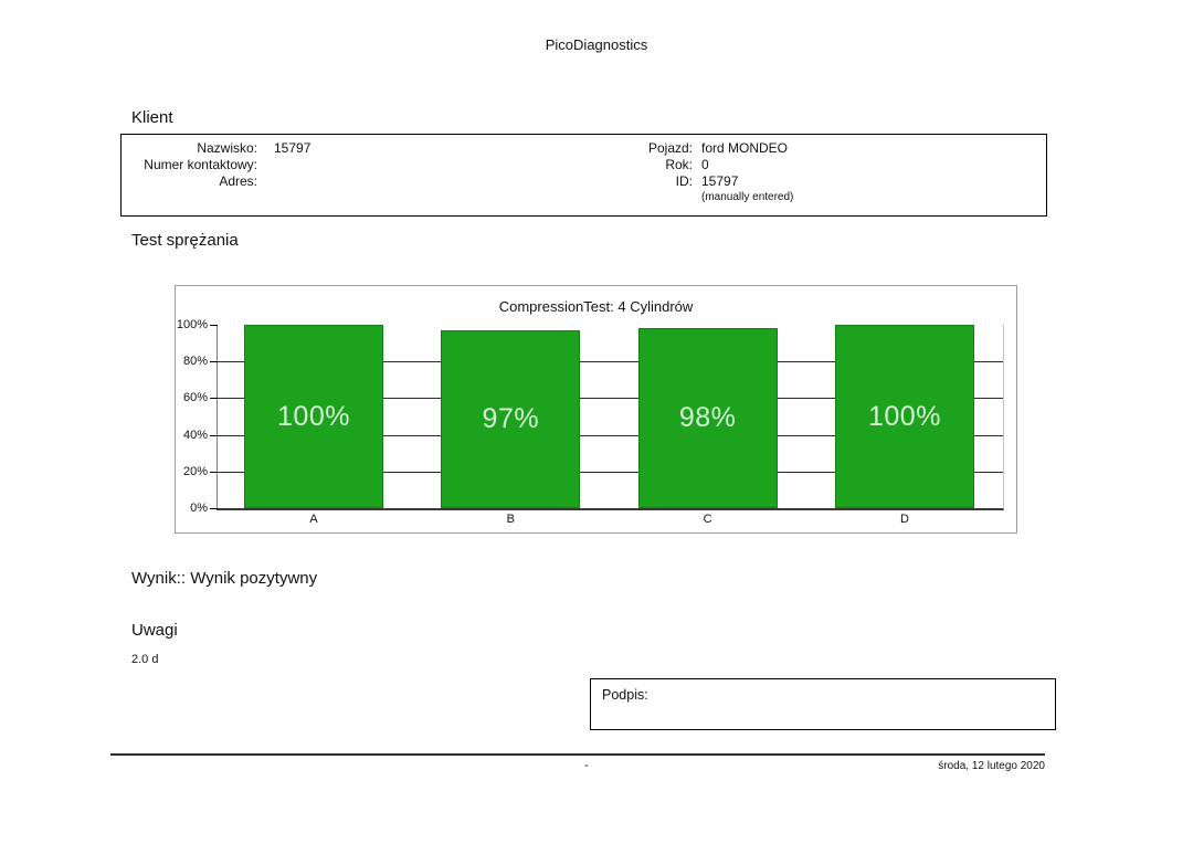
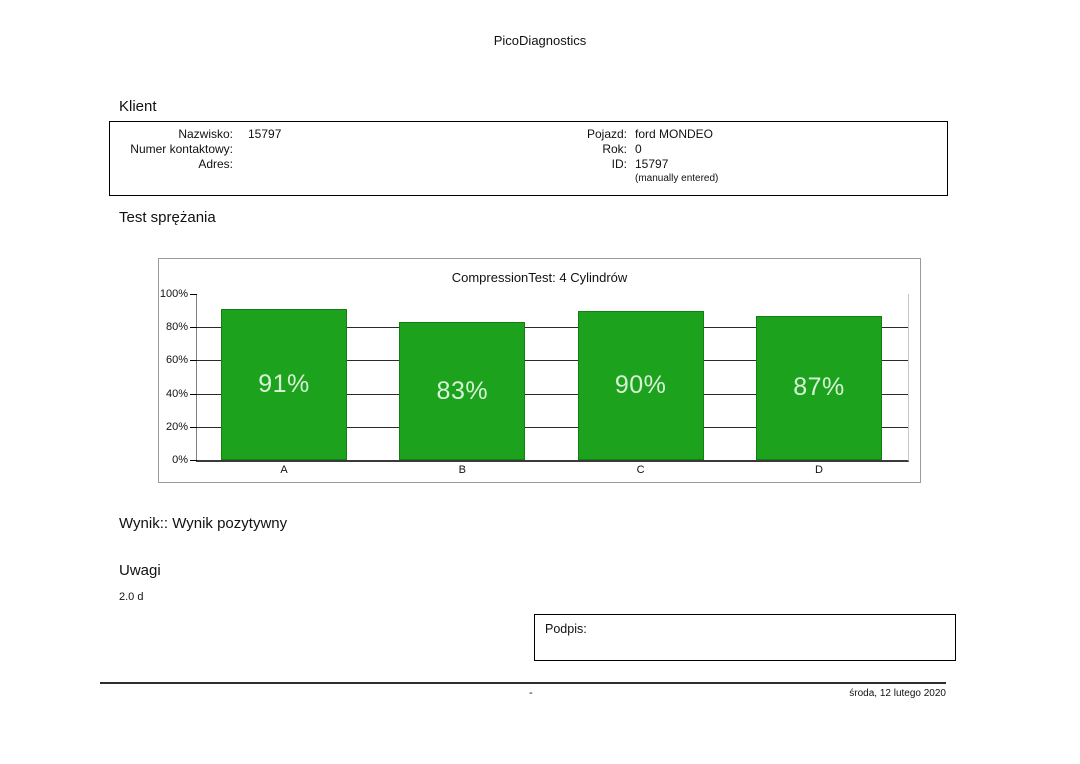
A: 100% -> 91%
B: 97% -> 83%
C: 98% -> 90%
D: 100% -> 87%
